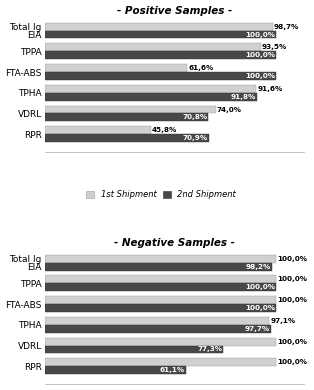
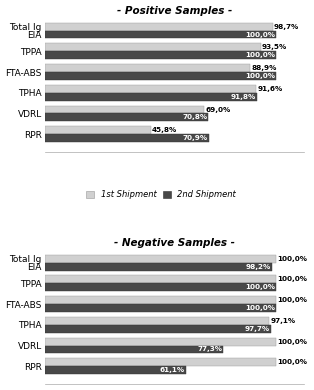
- Positive Samples -/1st Shipment/FTA-ABS: 61,6% -> 88,9%
- Positive Samples -/1st Shipment/VDRL: 74,0% -> 69,0%
